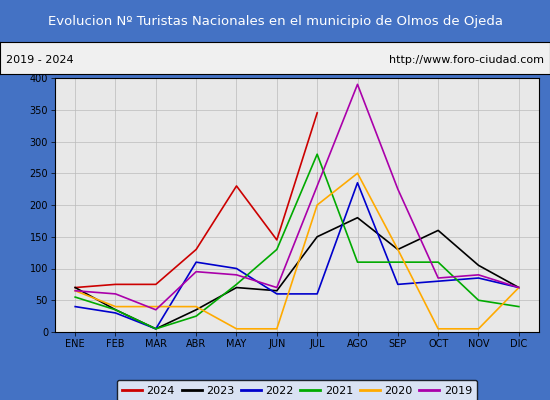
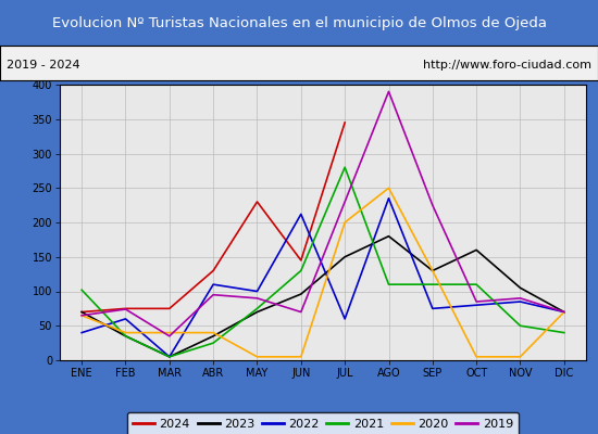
2021/ENE: 55 -> 102
2022/FEB: 30 -> 60
2019/FEB: 60 -> 74
2023/JUN: 65 -> 96
2022/JUN: 60 -> 212
